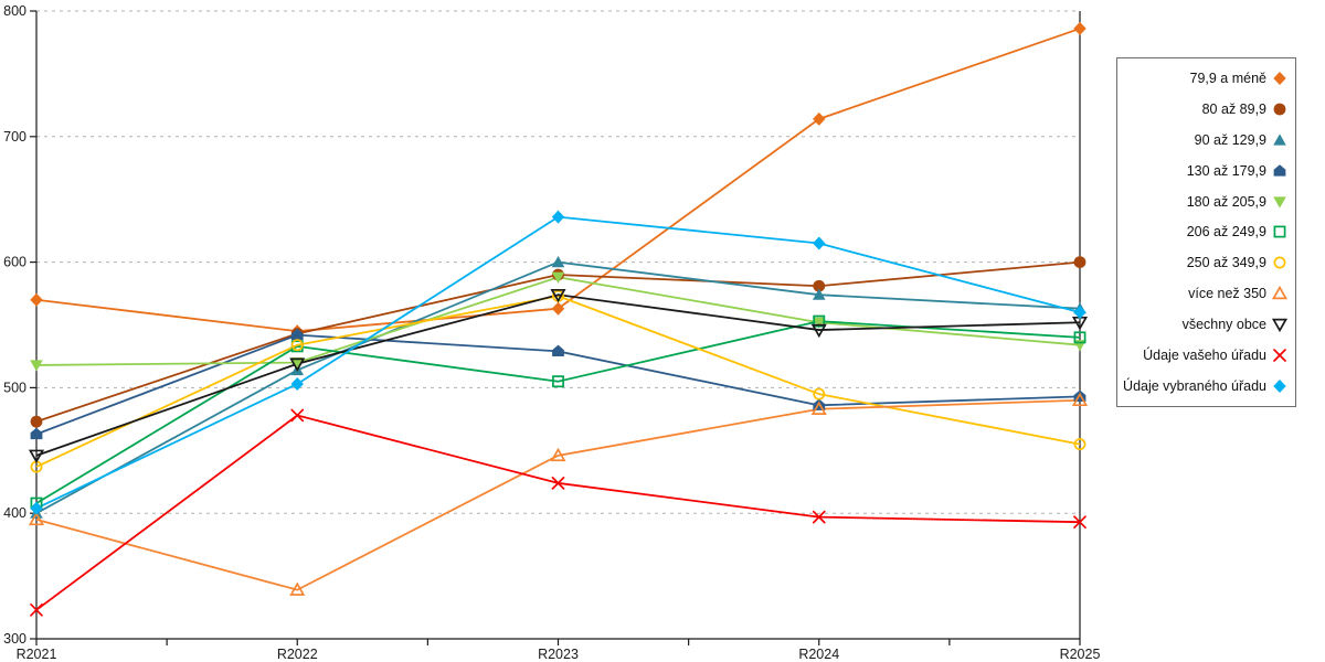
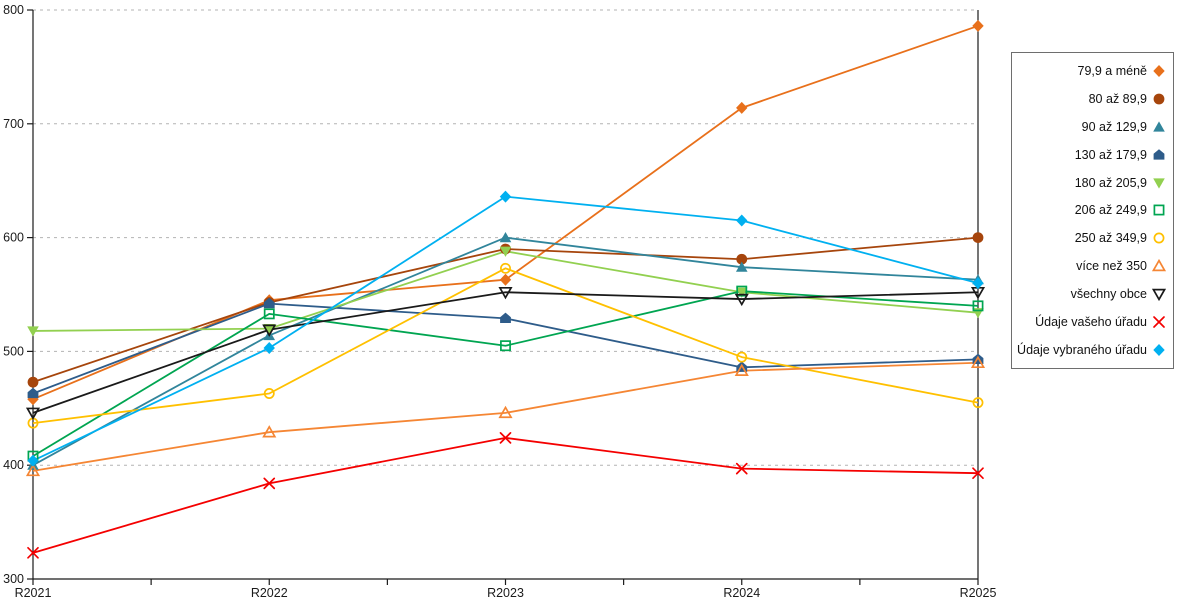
79,9 a méně/R2021: 570 -> 458
250 až 349,9/R2022: 534 -> 463
více než 350/R2022: 339 -> 429
Údaje vašeho úřadu/R2022: 478 -> 384
všechny obce/R2023: 574 -> 552
